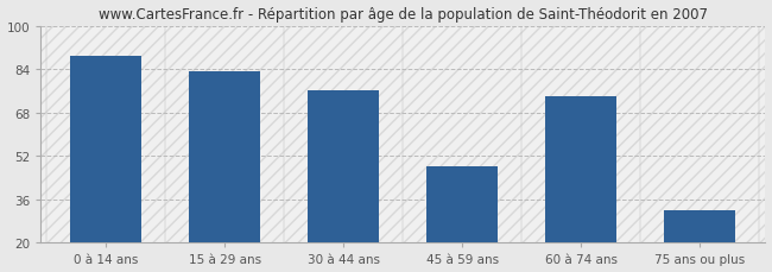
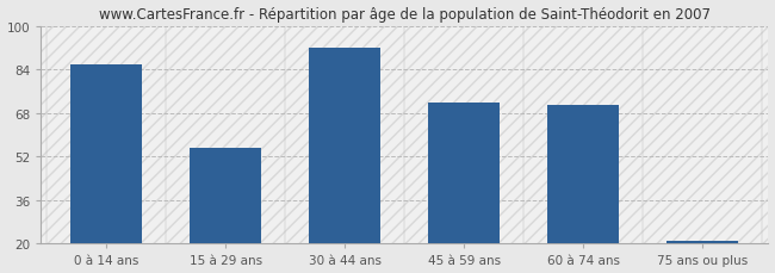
0 à 14 ans: 89 -> 86
15 à 29 ans: 83 -> 55
30 à 44 ans: 76 -> 92
45 à 59 ans: 48 -> 72
60 à 74 ans: 74 -> 71
75 ans ou plus: 32 -> 21
